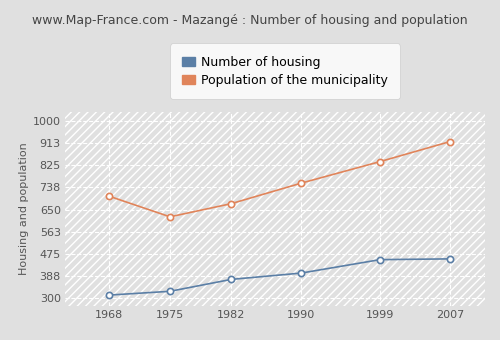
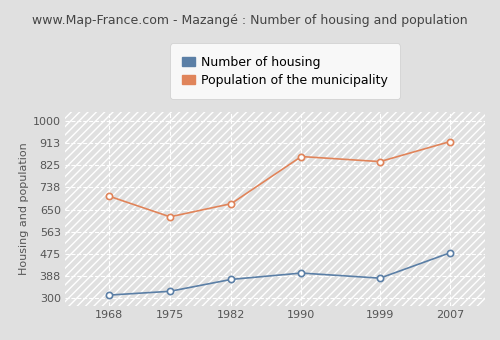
Population of the municipality/1990: 755 -> 860
Number of housing/1999: 453 -> 380
Number of housing/2007: 456 -> 480
